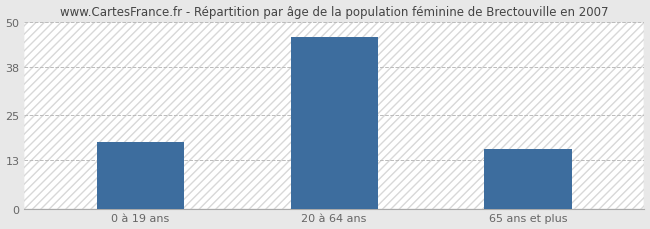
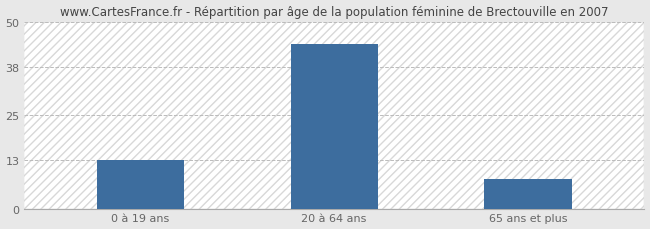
0 à 19 ans: 18 -> 13
20 à 64 ans: 46 -> 44
65 ans et plus: 16 -> 8
